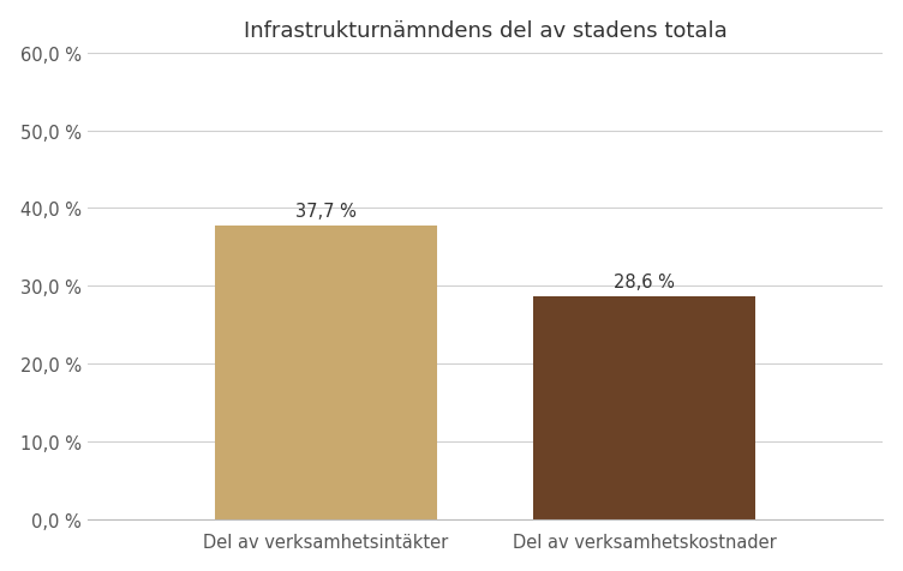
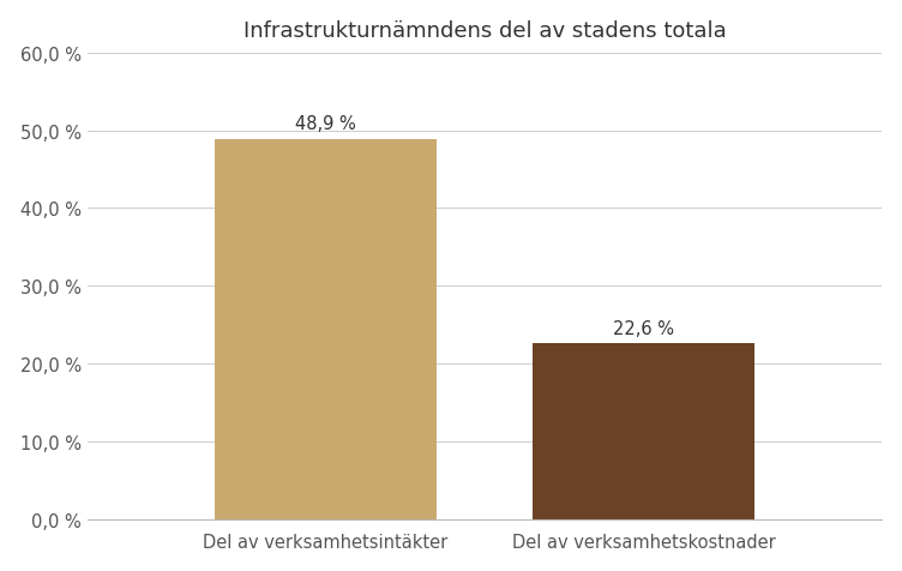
Del av verksamhetsintäkter: 37,7 -> 48,9
Del av verksamhetskostnader: 28,6 -> 22,6
